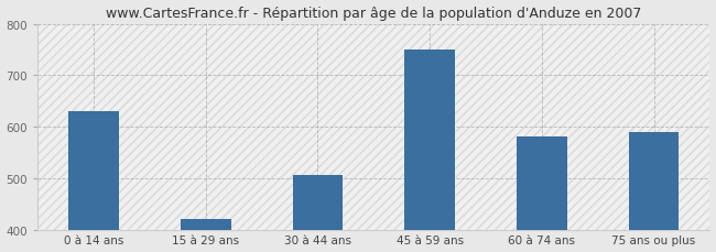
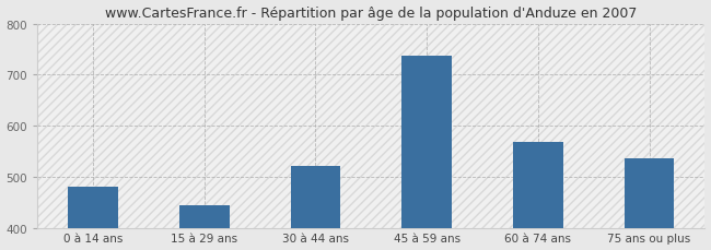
0 à 14 ans: 630 -> 481
15 à 29 ans: 420 -> 443
30 à 44 ans: 505 -> 520
45 à 59 ans: 750 -> 737
60 à 74 ans: 580 -> 568
75 ans ou plus: 590 -> 536
